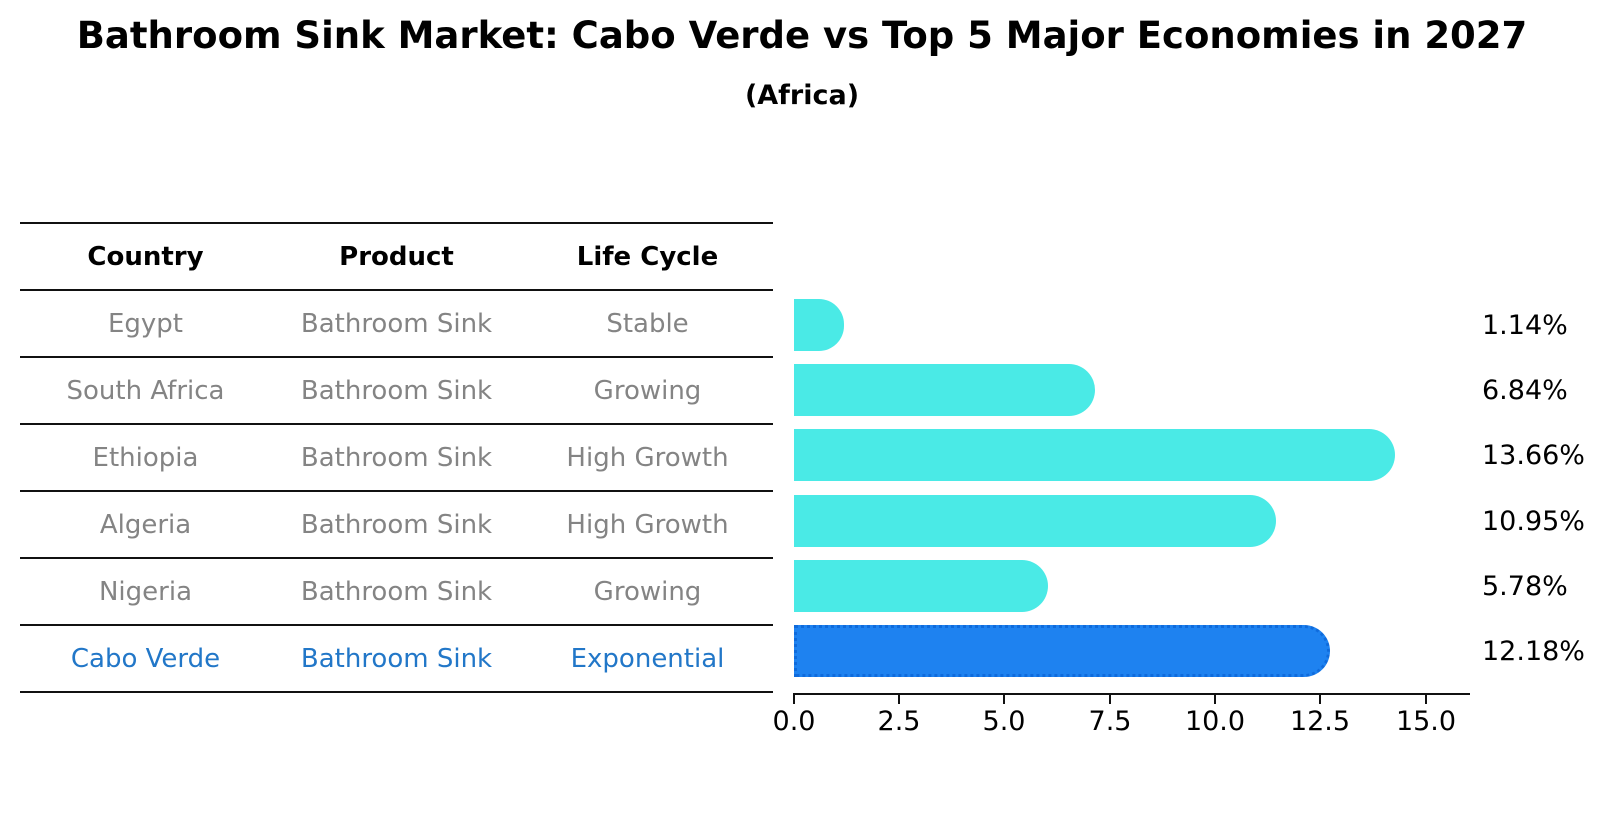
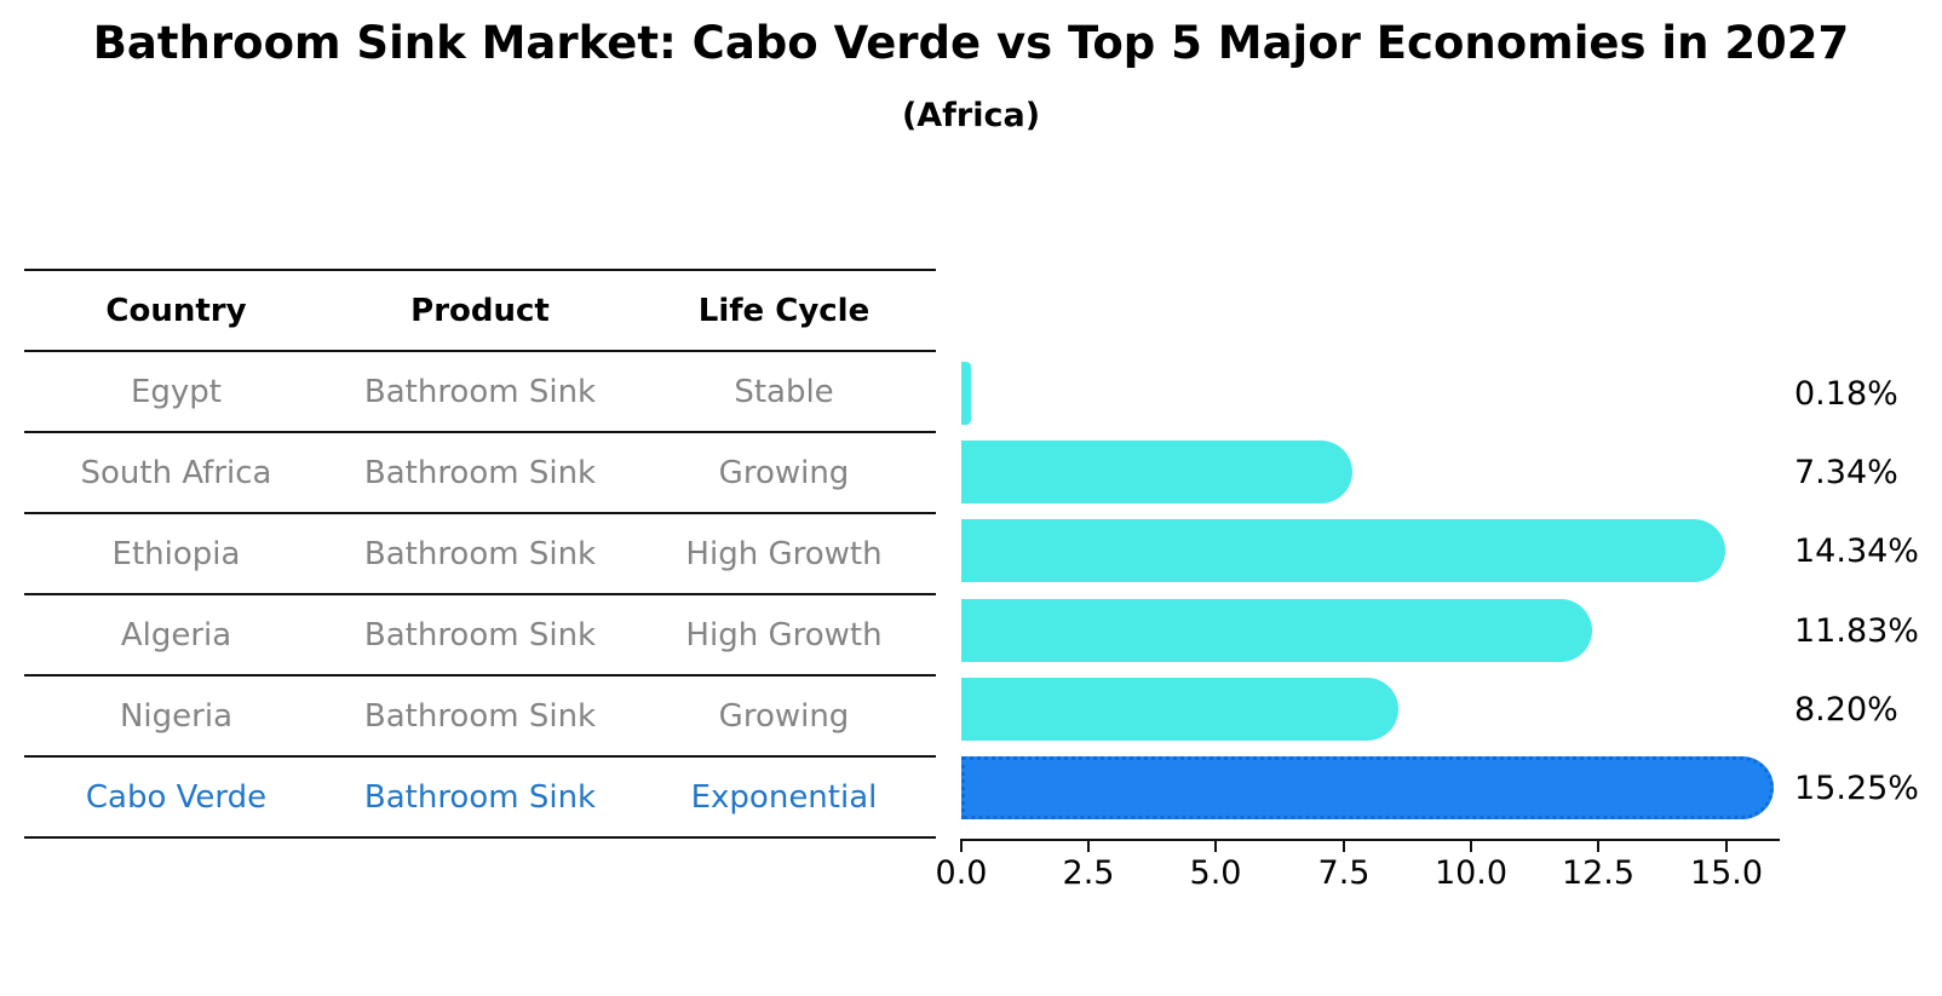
Egypt: 1.14% -> 0.18%
South Africa: 6.84% -> 7.34%
Ethiopia: 13.66% -> 14.34%
Algeria: 10.95% -> 11.83%
Nigeria: 5.78% -> 8.20%
Cabo Verde: 12.18% -> 15.25%
